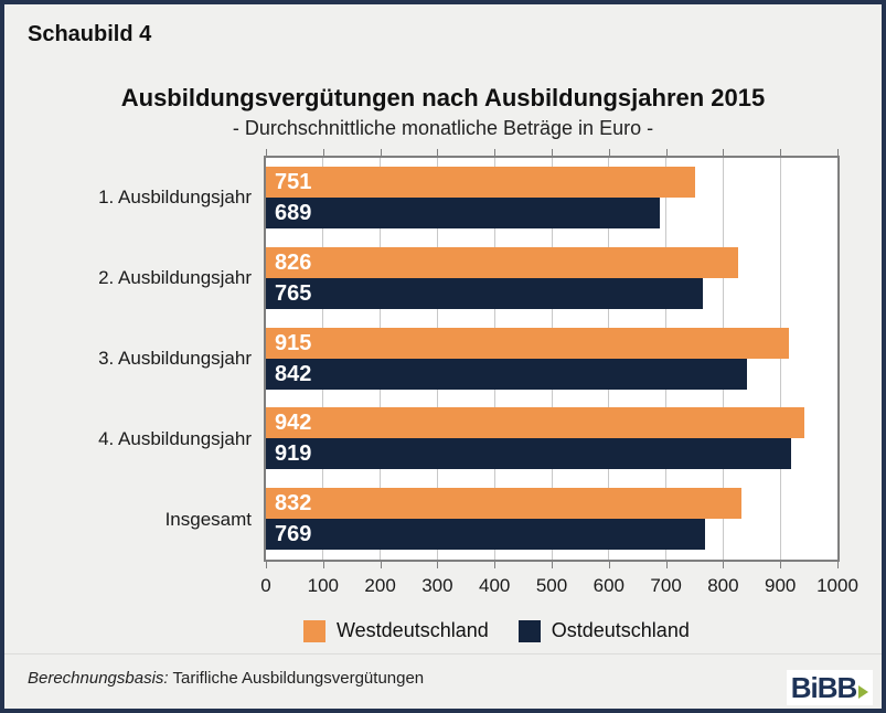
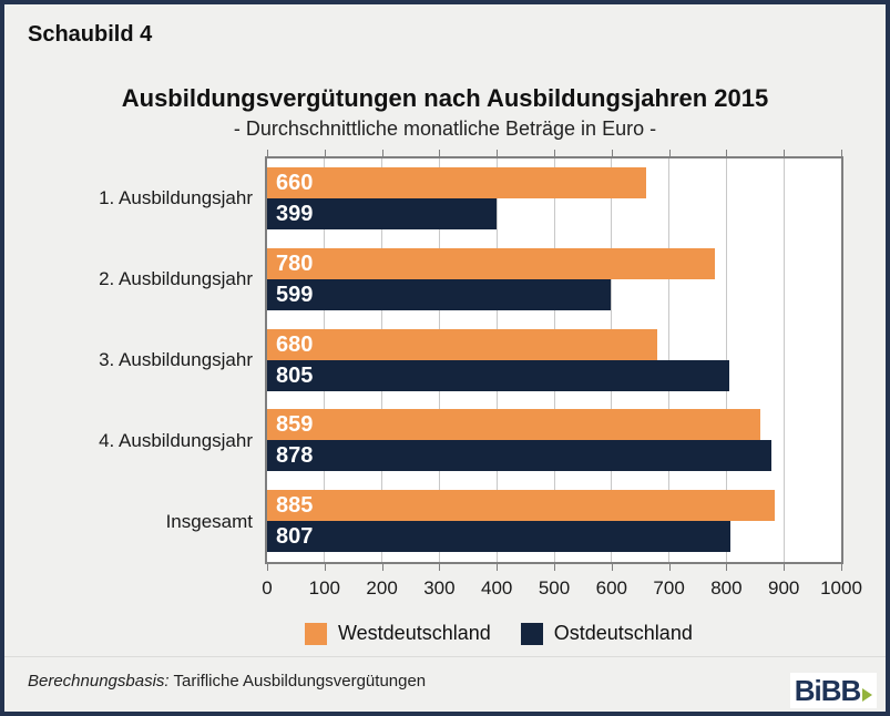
Westdeutschland/1. Ausbildungsjahr: 751 -> 660
Ostdeutschland/1. Ausbildungsjahr: 689 -> 399
Westdeutschland/2. Ausbildungsjahr: 826 -> 780
Ostdeutschland/2. Ausbildungsjahr: 765 -> 599
Westdeutschland/3. Ausbildungsjahr: 915 -> 680
Ostdeutschland/3. Ausbildungsjahr: 842 -> 805
Westdeutschland/4. Ausbildungsjahr: 942 -> 859
Ostdeutschland/4. Ausbildungsjahr: 919 -> 878
Westdeutschland/Insgesamt: 832 -> 885
Ostdeutschland/Insgesamt: 769 -> 807
